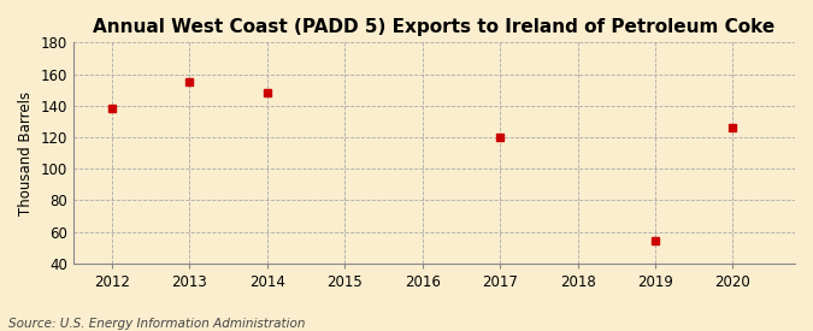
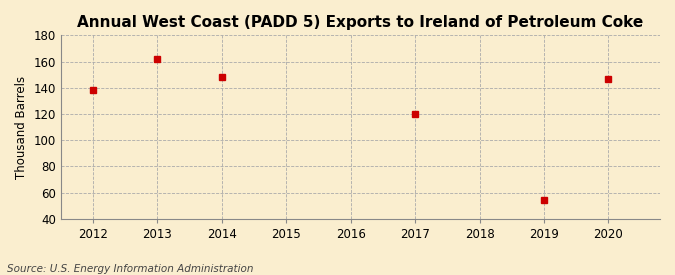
2013: 155 -> 162
2020: 126 -> 147
